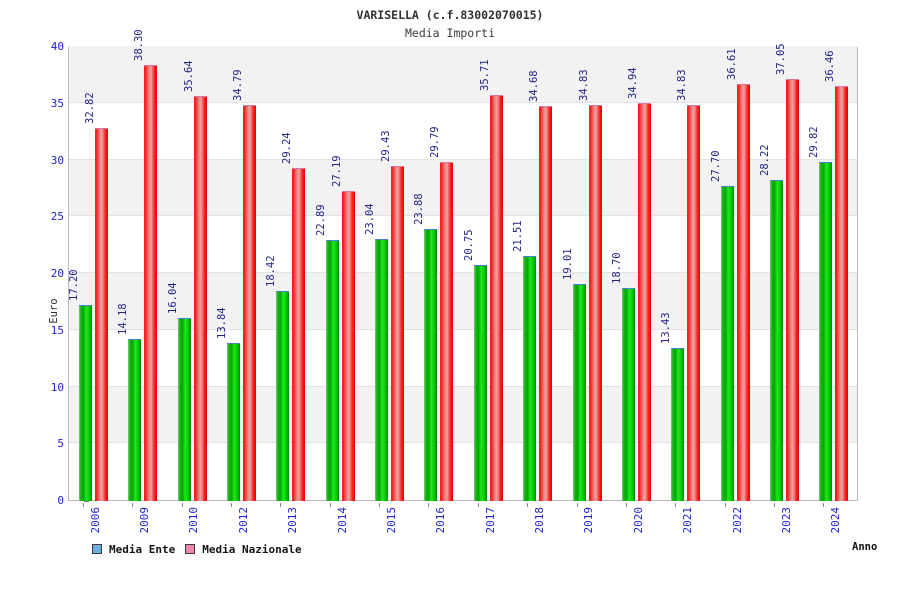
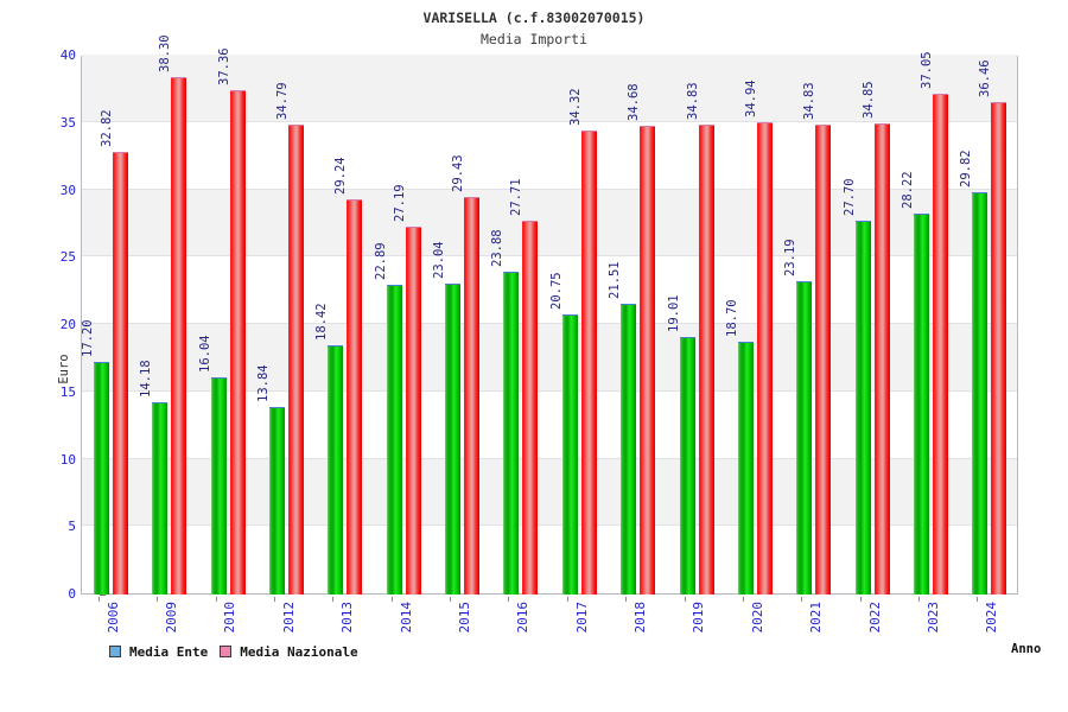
Media Nazionale/2010: 35.64 -> 37.36
Media Nazionale/2016: 29.79 -> 27.71
Media Nazionale/2017: 35.71 -> 34.32
Media Ente/2021: 13.43 -> 23.19
Media Nazionale/2022: 36.61 -> 34.85
